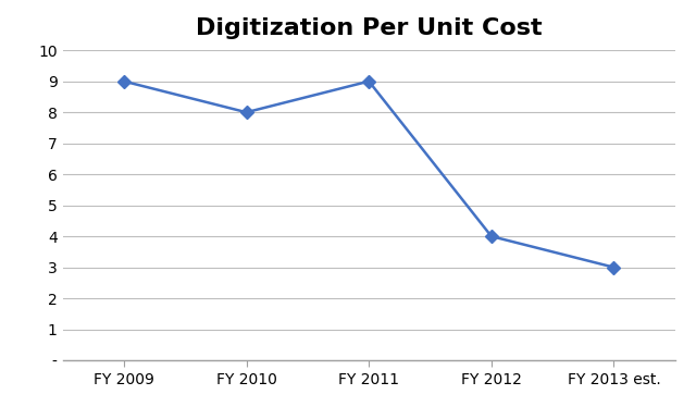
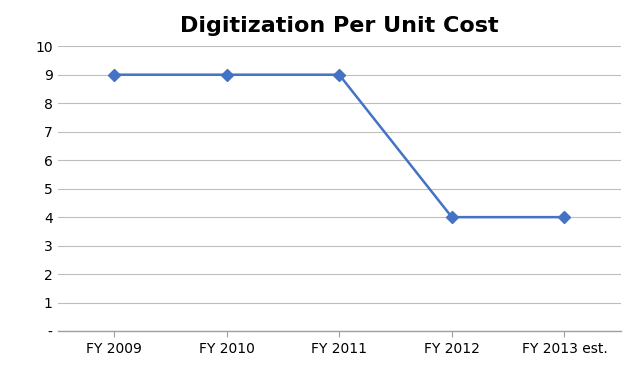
FY 2010: 8 -> 9
FY 2013 est.: 3 -> 4
